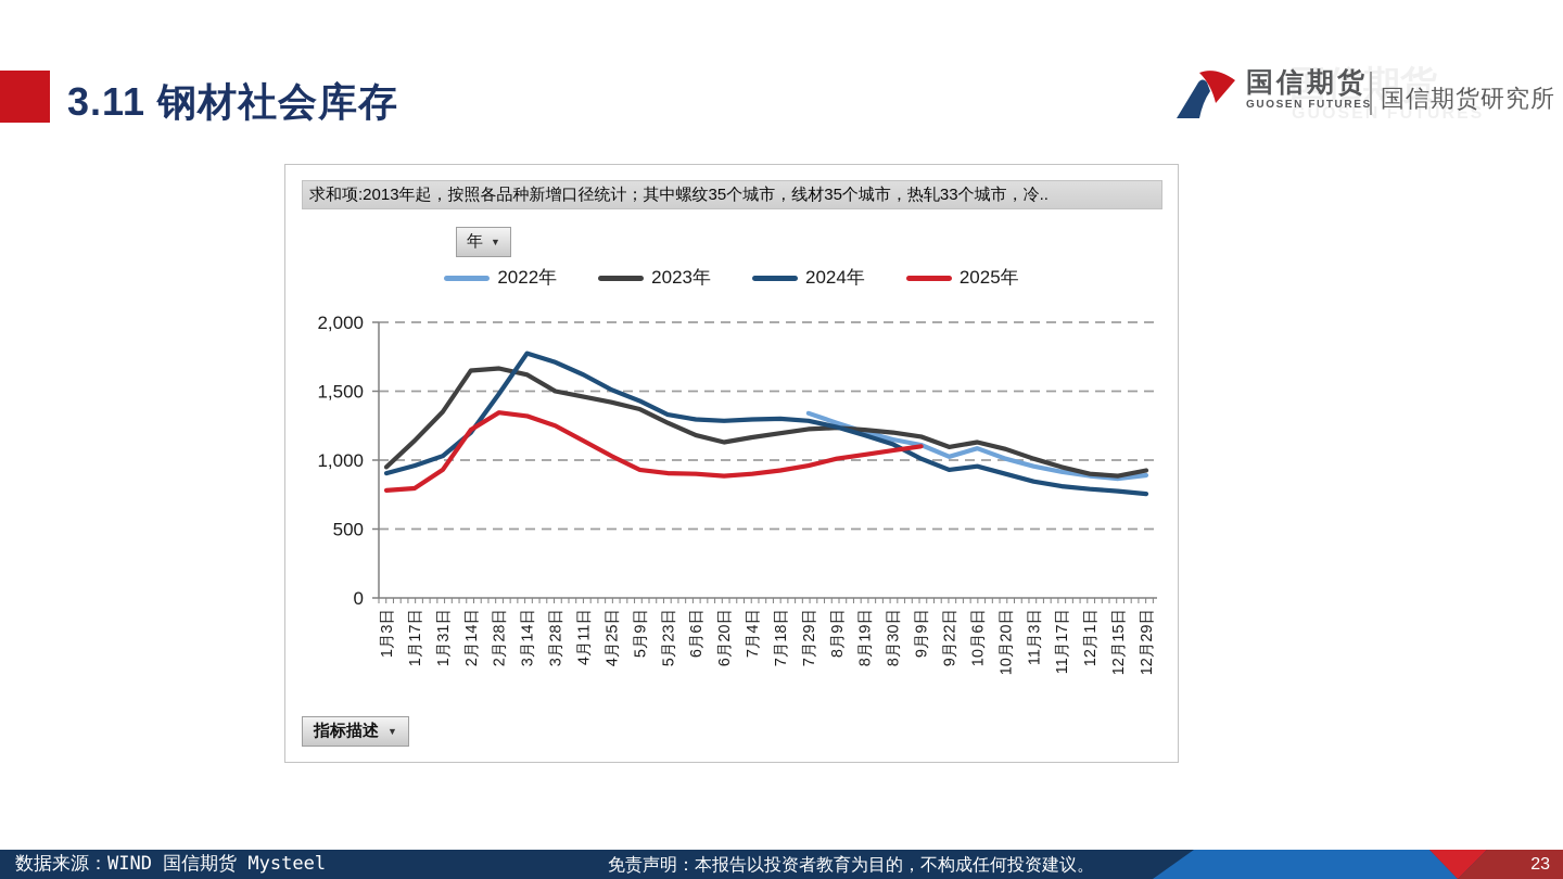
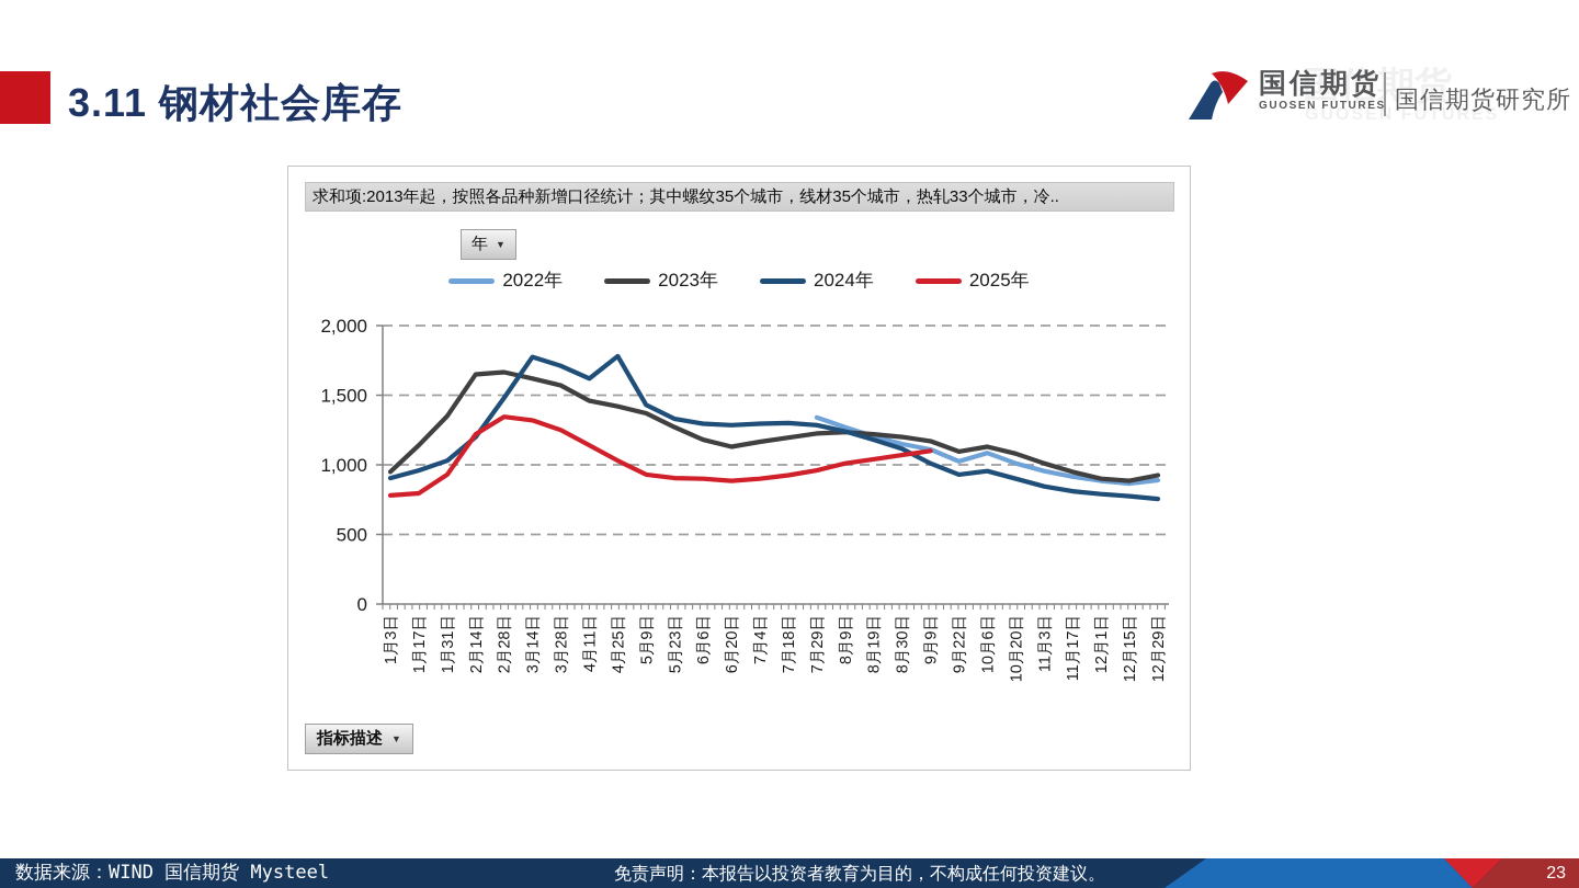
2023年/3月28日: 1500 -> 1570
2024年/4月25日: 1510 -> 1780
